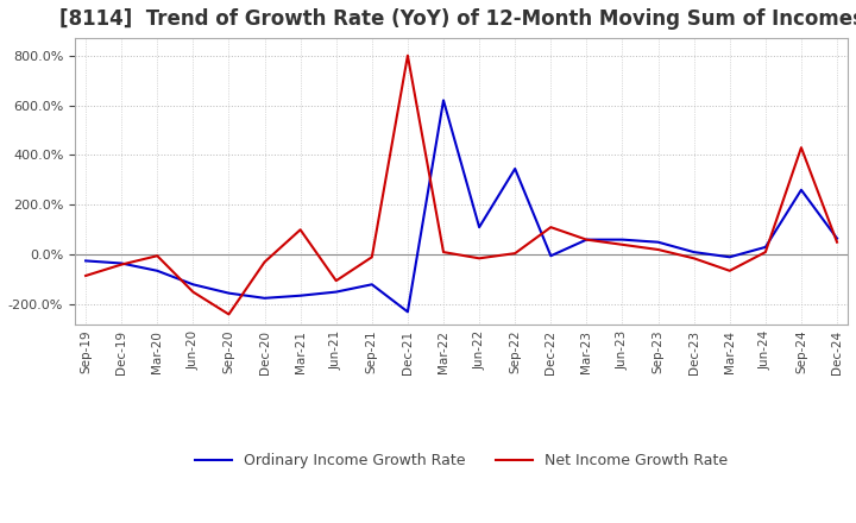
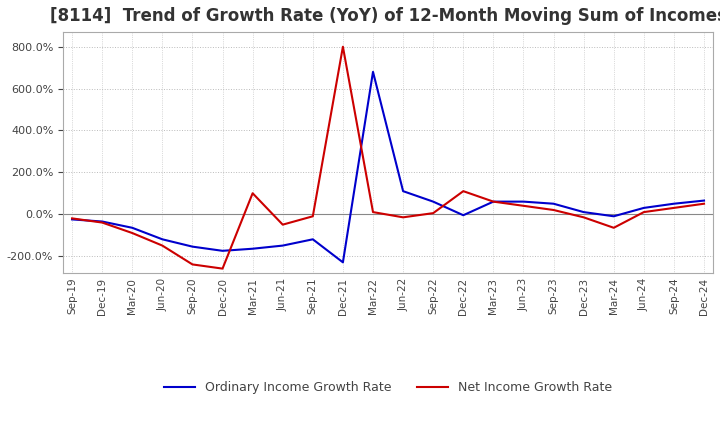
Net Income Growth Rate/Sep-19: -85% -> -20%
Net Income Growth Rate/Mar-20: -5% -> -90%
Net Income Growth Rate/Dec-20: -30% -> -260%
Net Income Growth Rate/Jun-21: -105% -> -50%
Ordinary Income Growth Rate/Mar-22: 620% -> 680%
Ordinary Income Growth Rate/Sep-22: 345% -> 60%
Ordinary Income Growth Rate/Sep-24: 260% -> 50%
Net Income Growth Rate/Sep-24: 430% -> 30%
